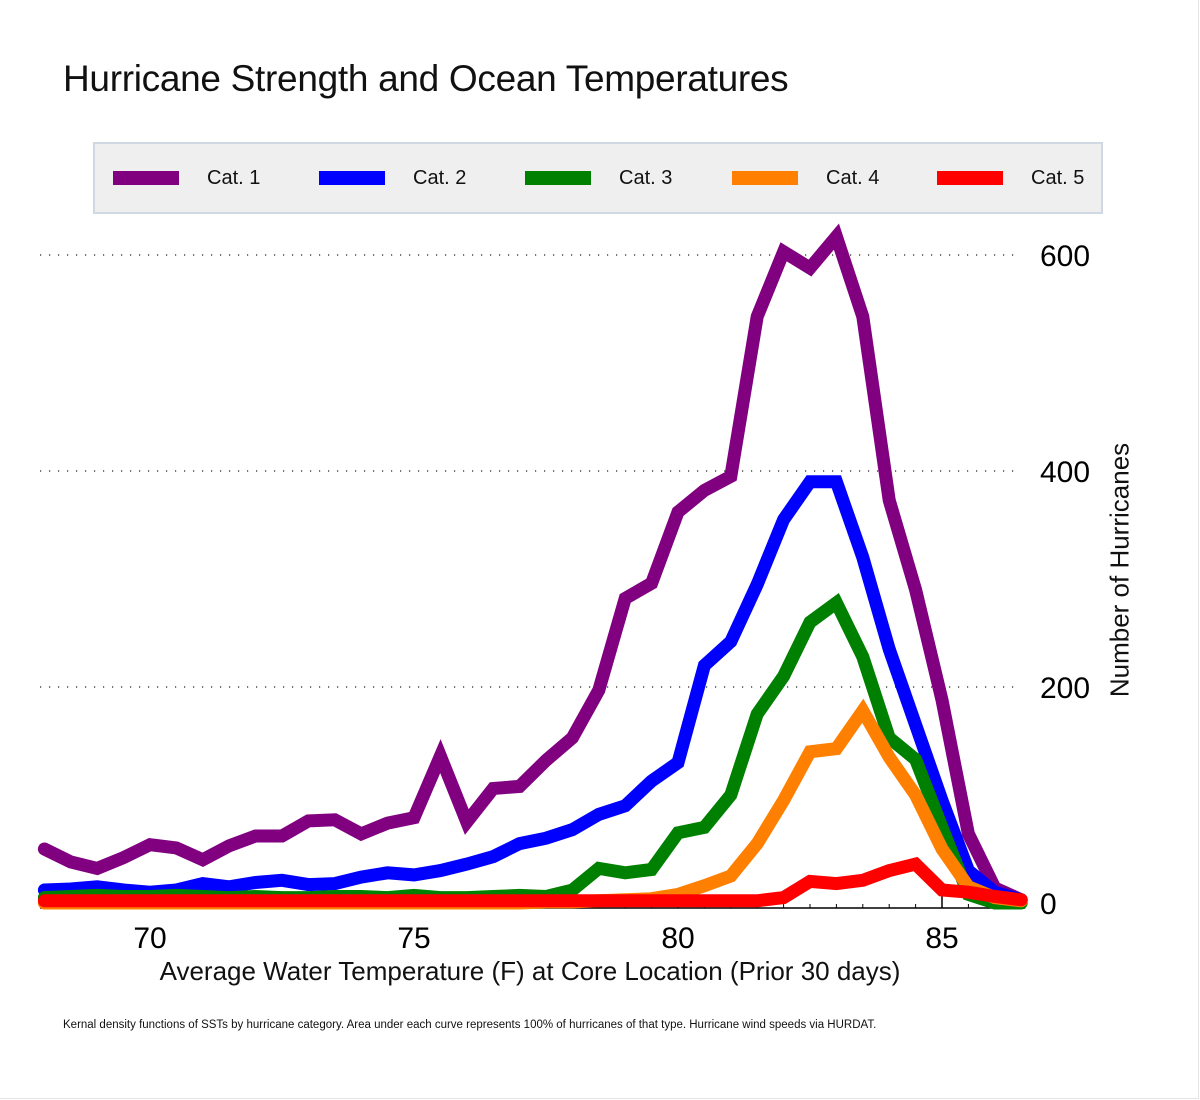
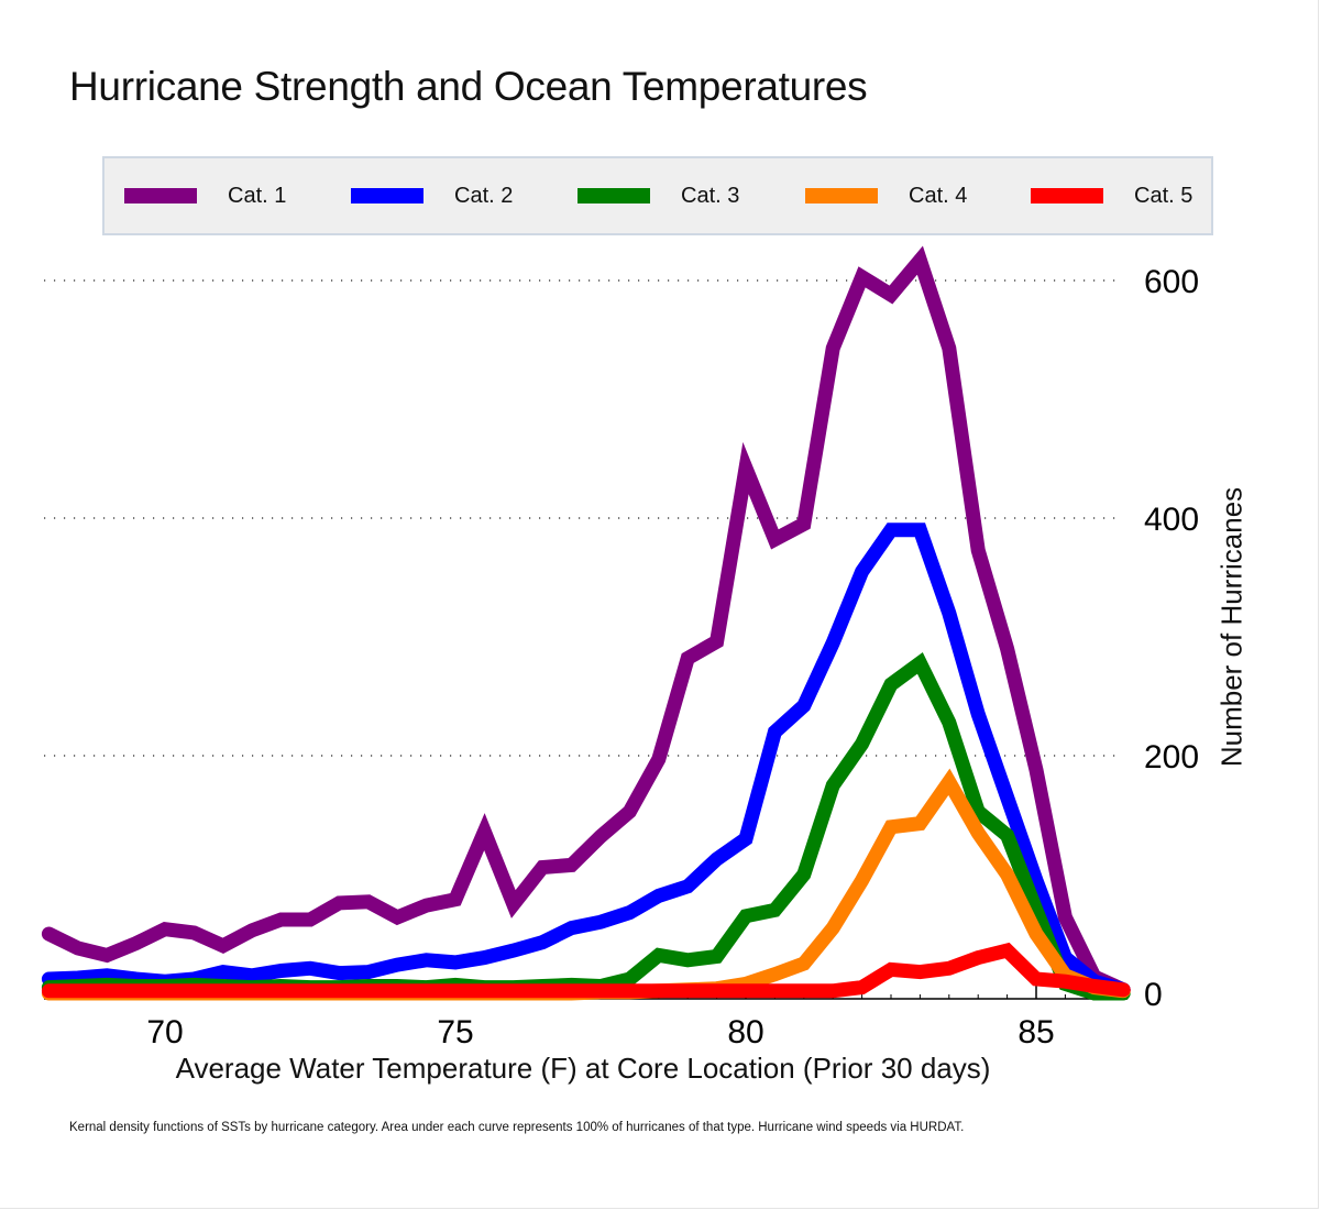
Cat. 1/80: 362 -> 442
